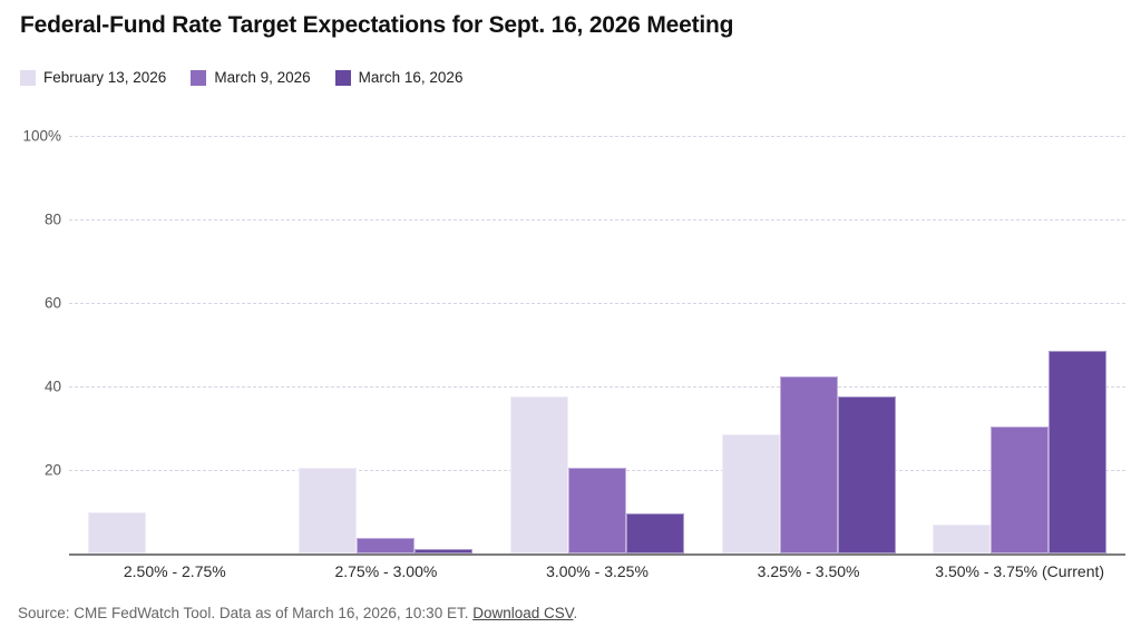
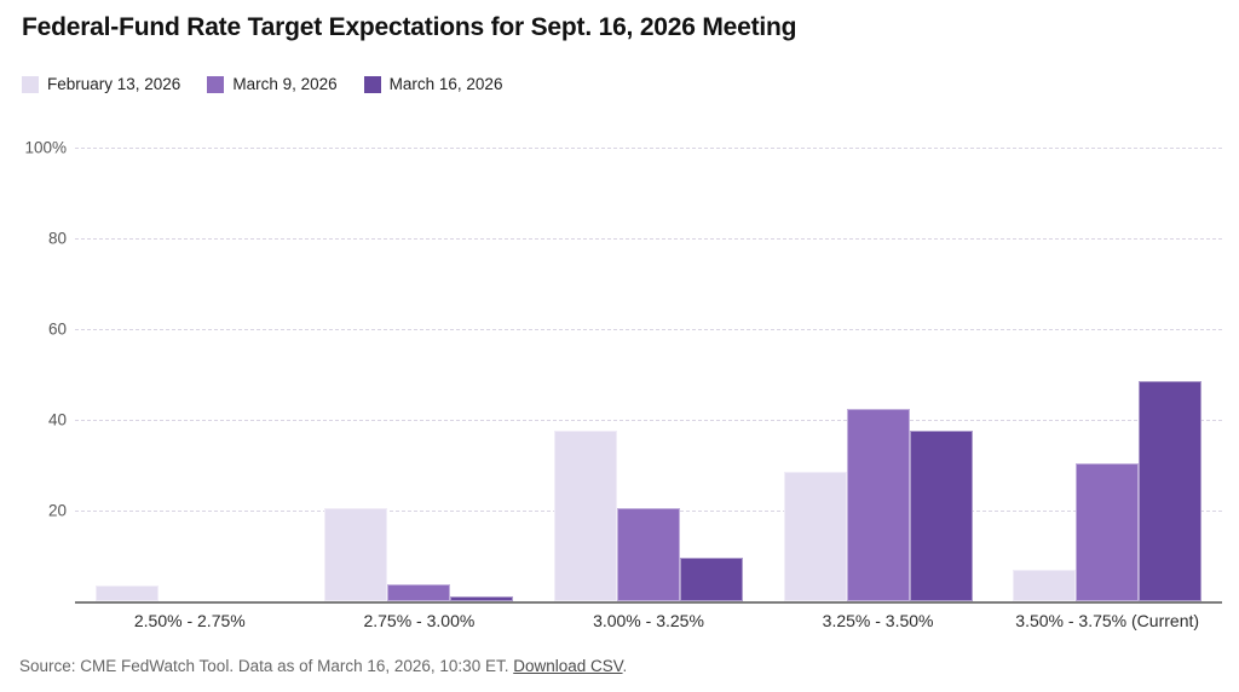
February 13, 2026/2.50% - 2.75%: 10% -> 4%
